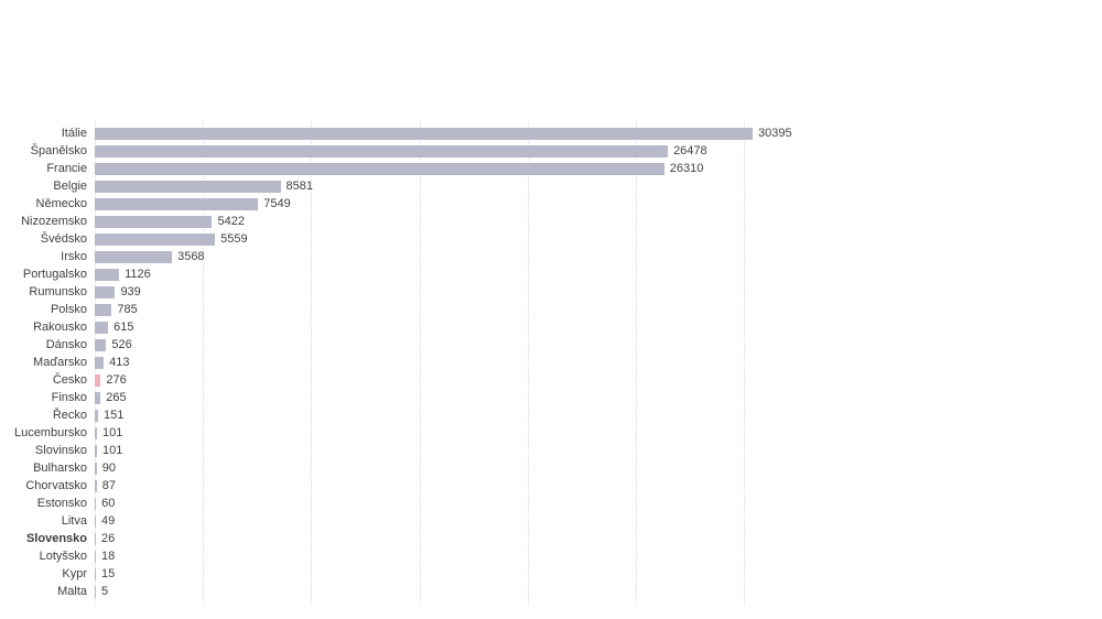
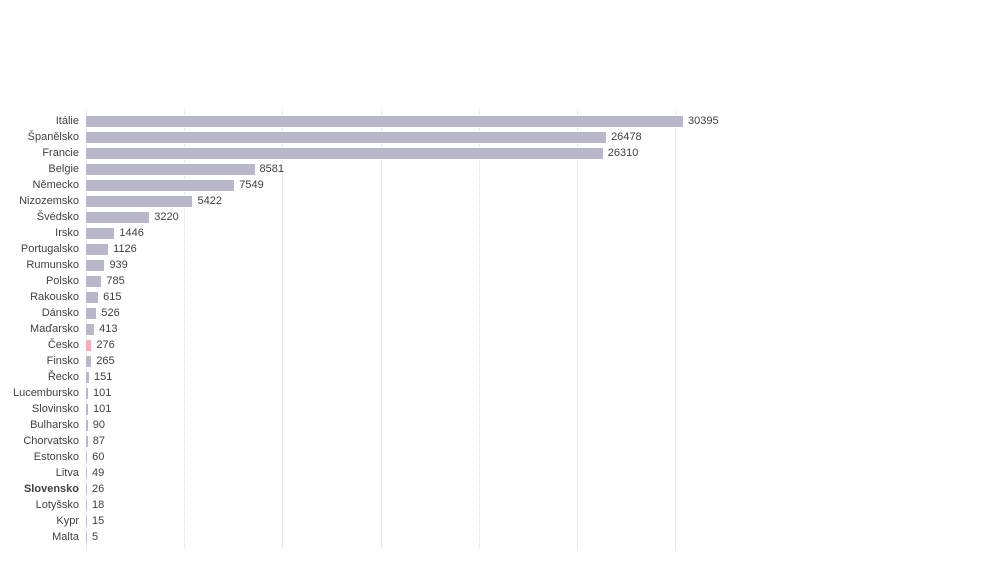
Švédsko: 5559 -> 3220
Irsko: 3568 -> 1446
